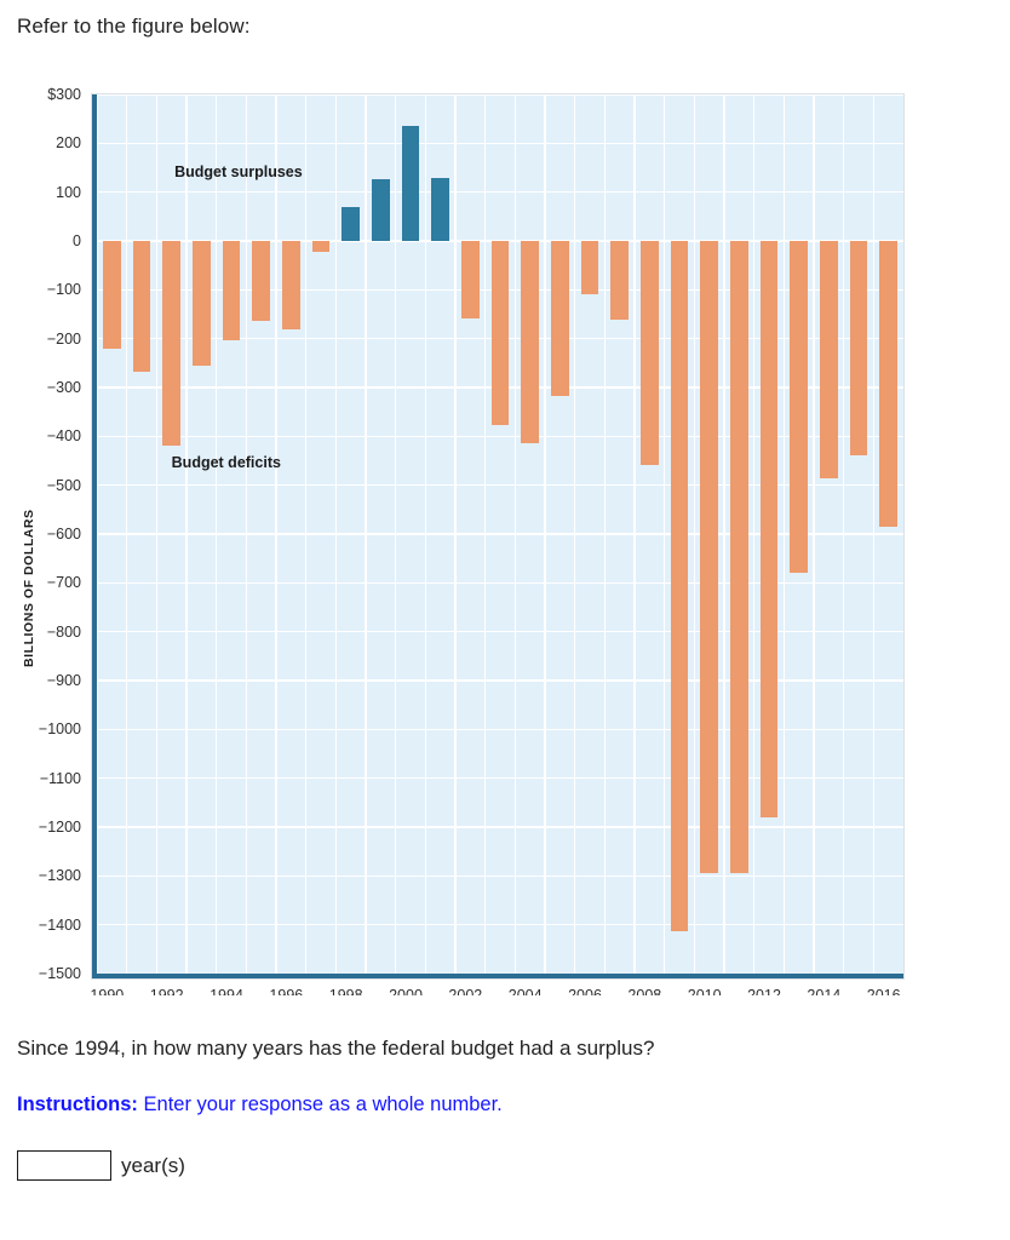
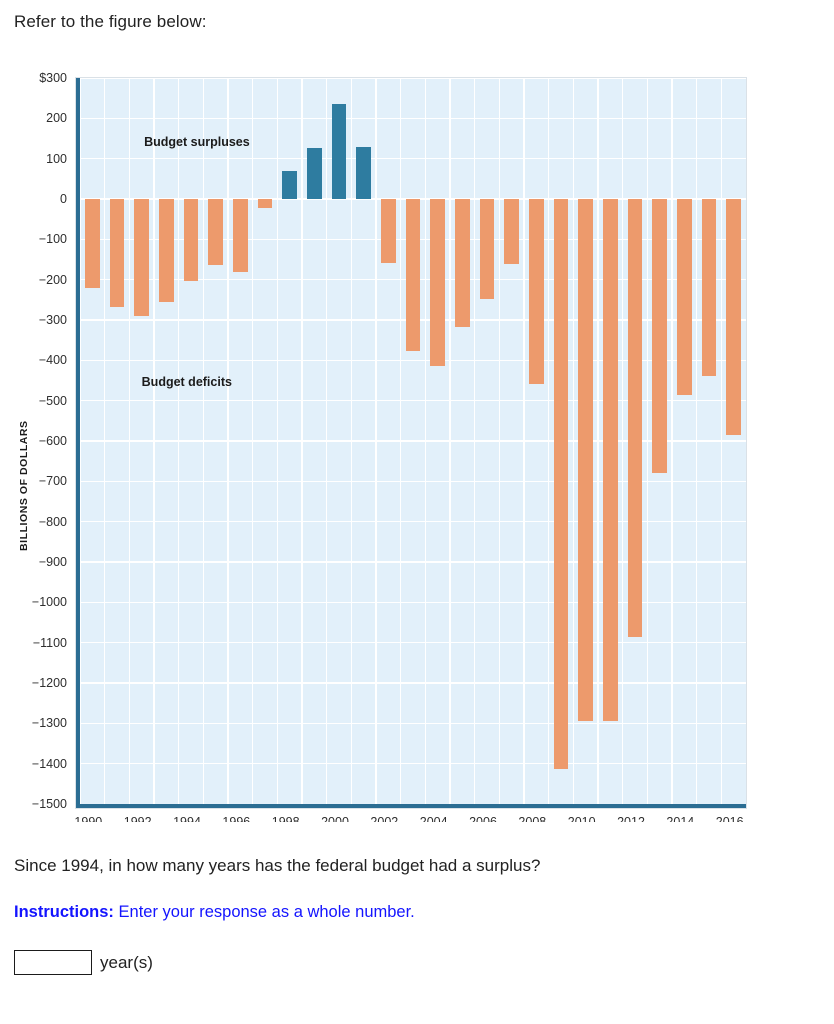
1992: -$420 -> -$290
2006: -$110 -> -$250
2012: -$1180 -> -$1090
